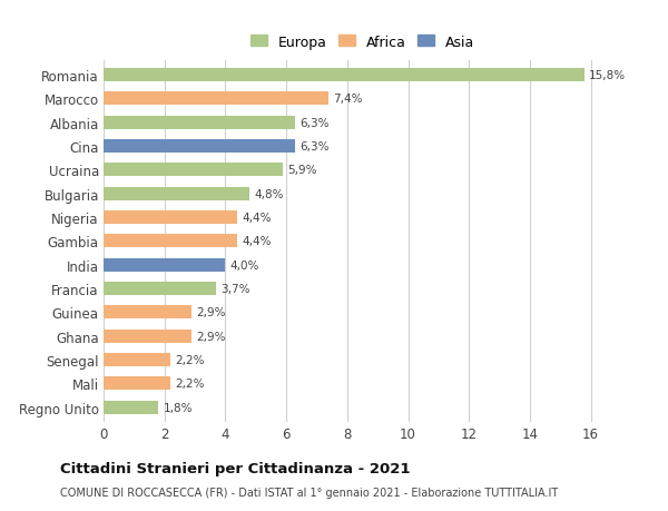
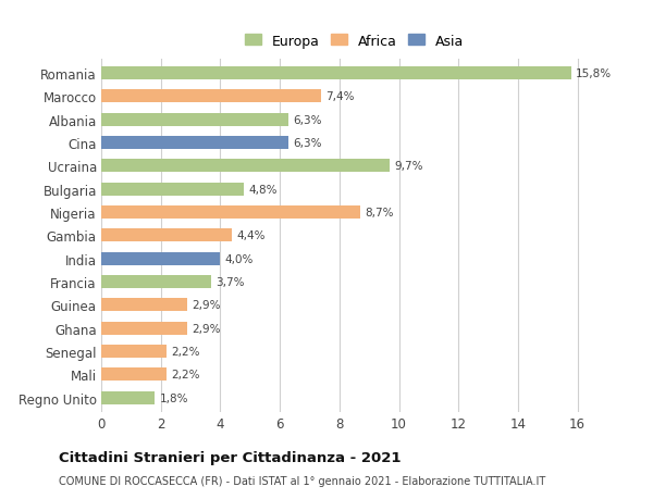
Ucraina: 5,9% -> 9,7%
Nigeria: 4,4% -> 8,7%
